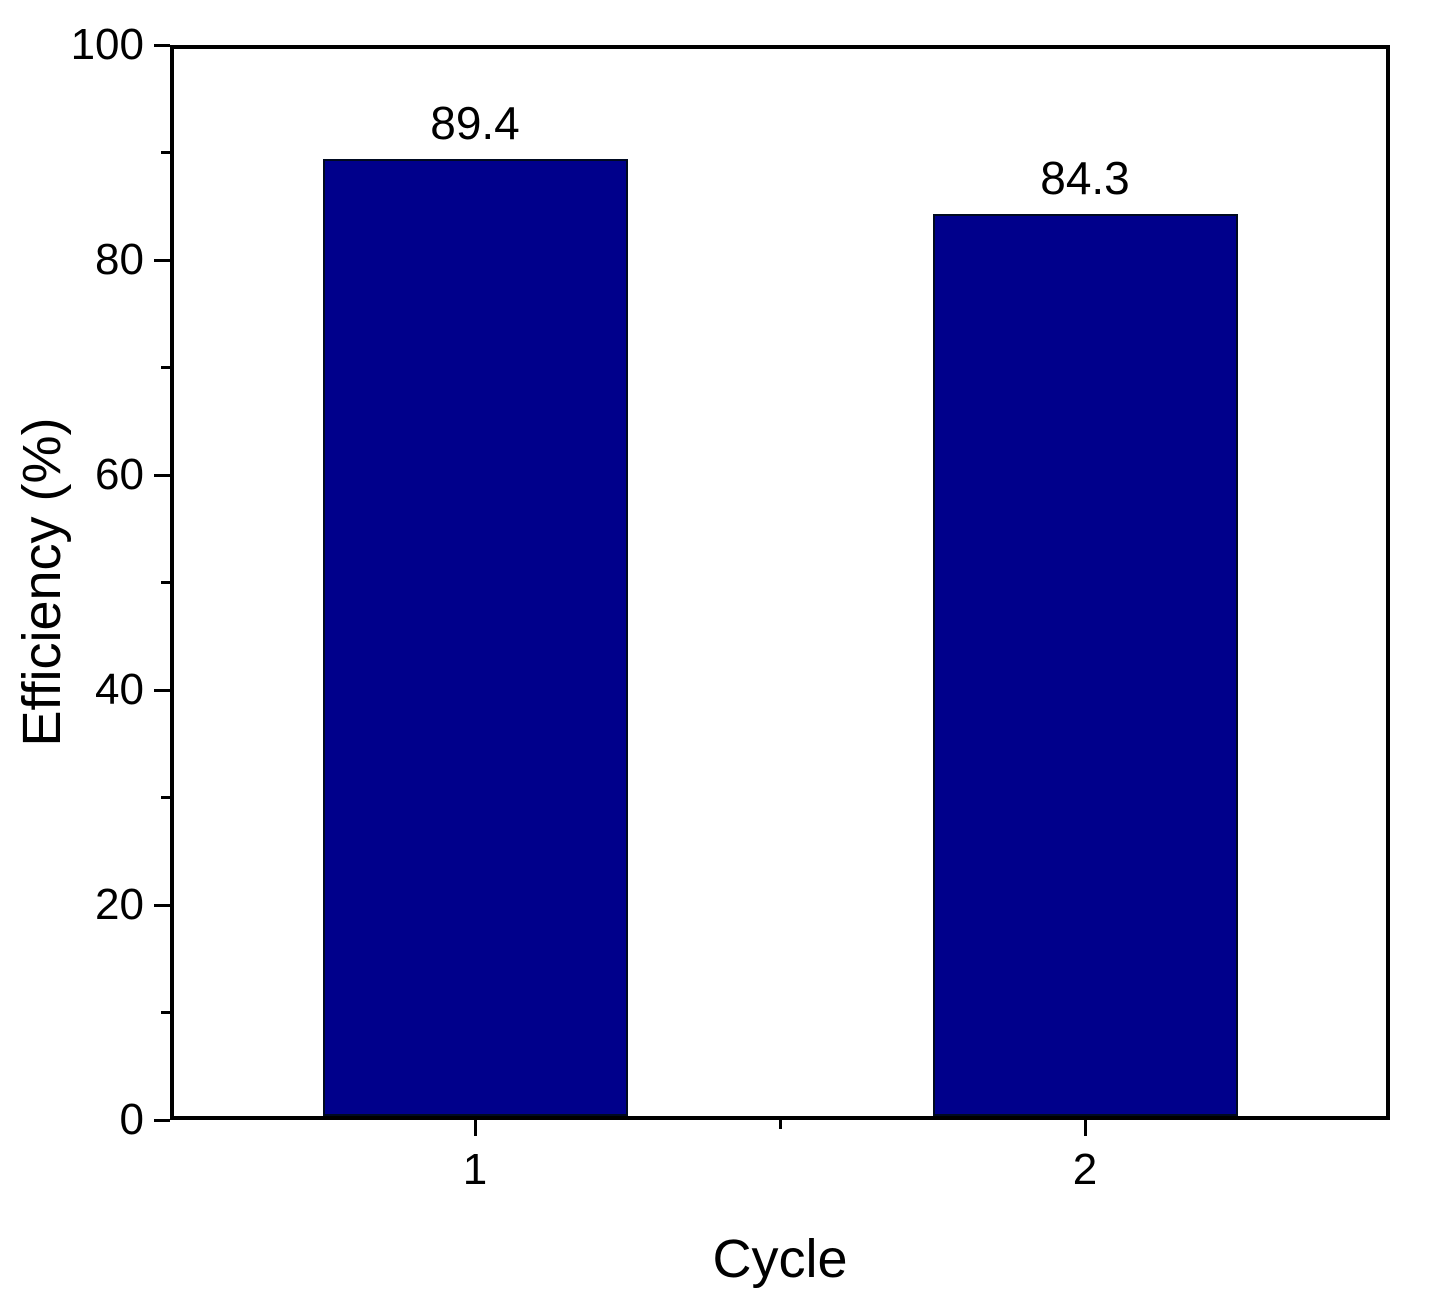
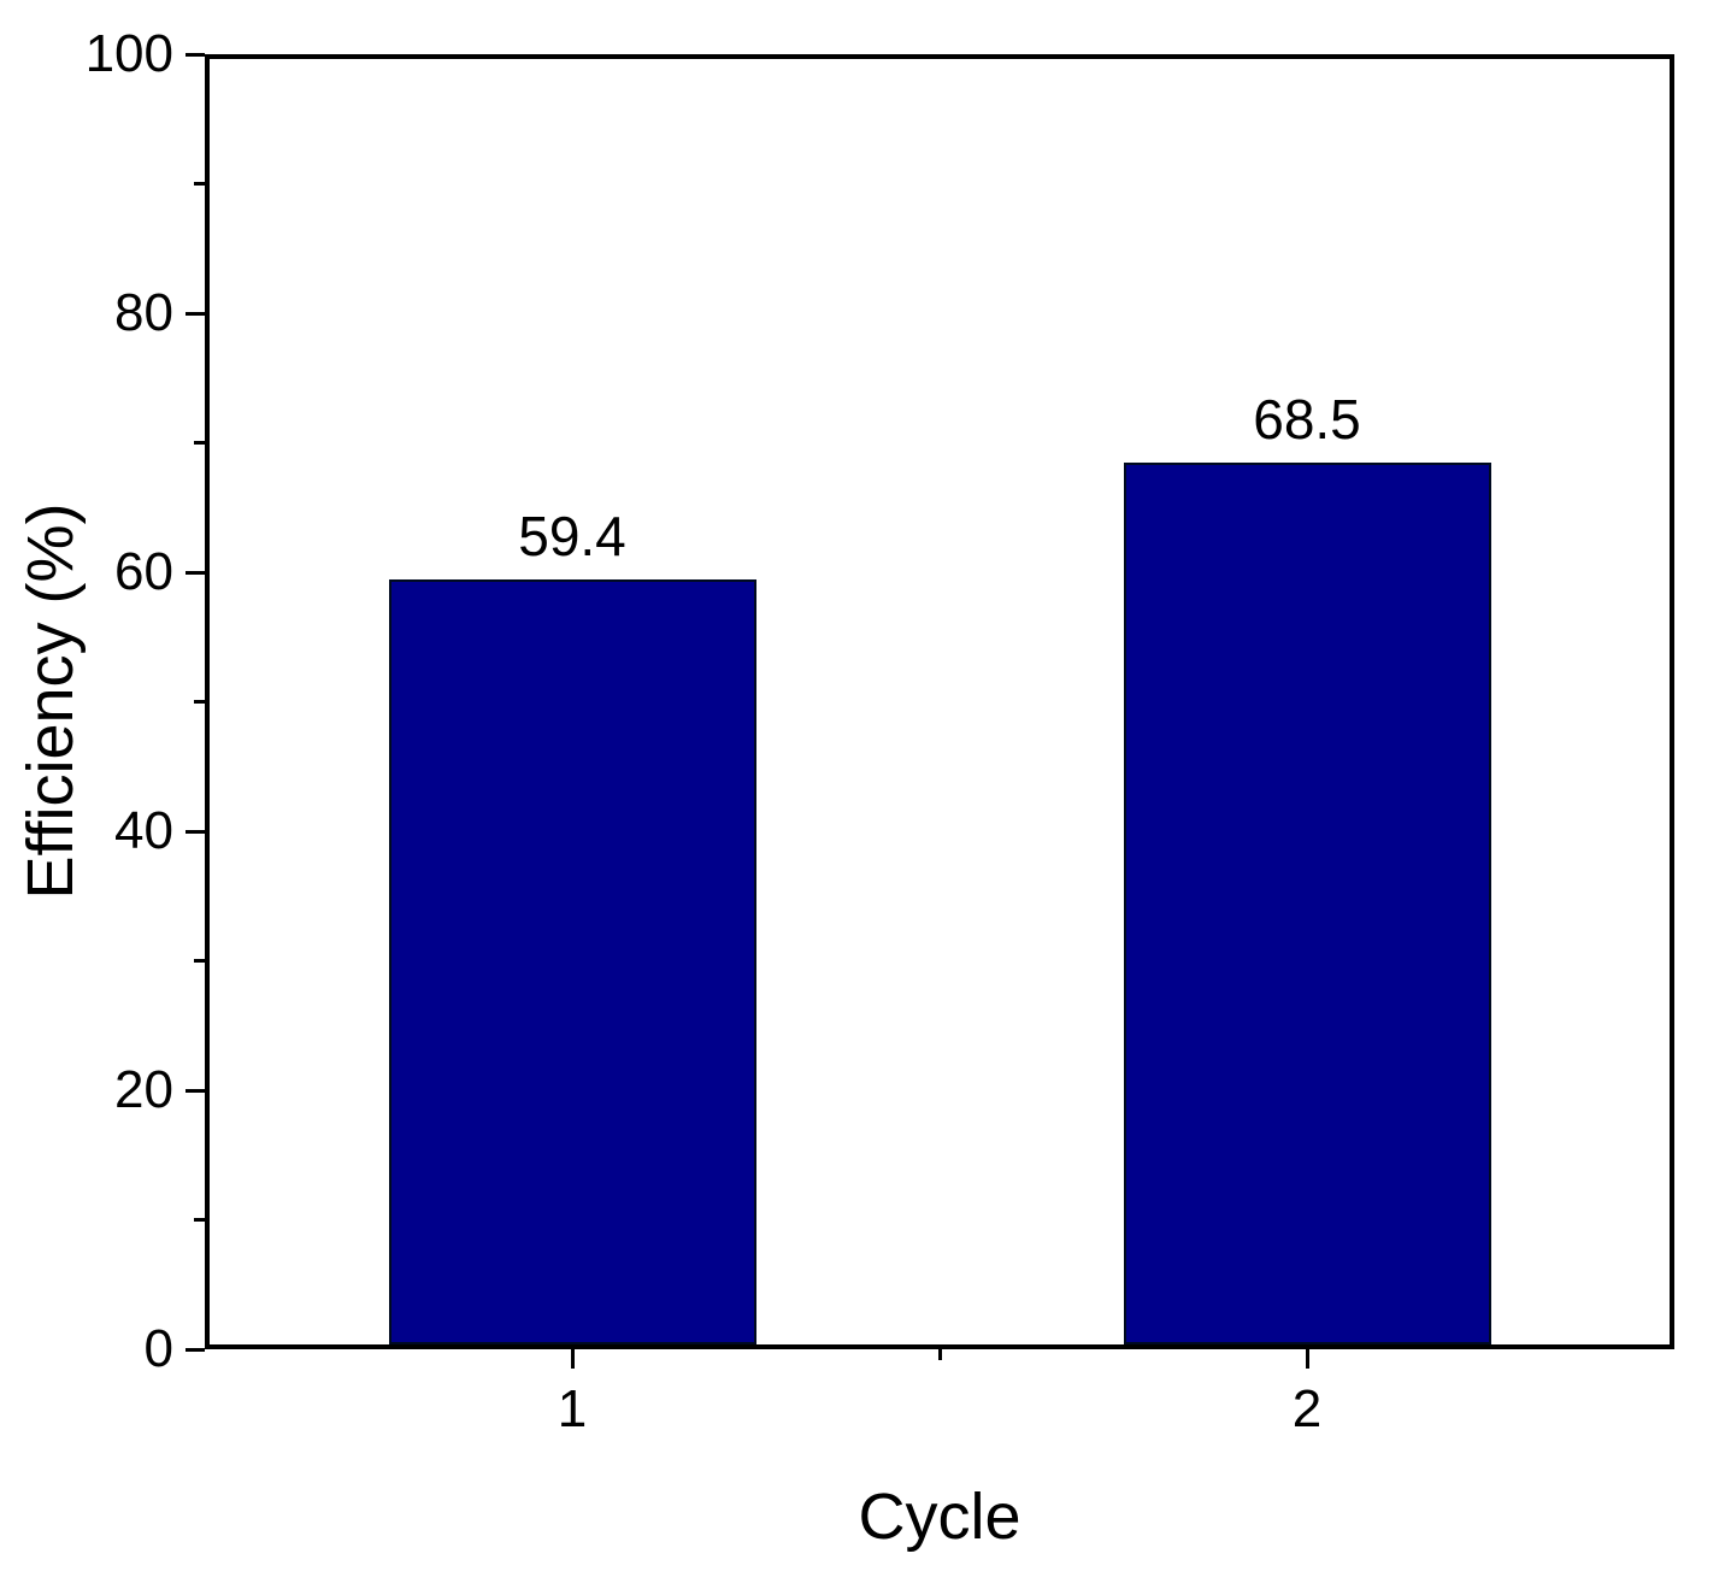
1: 89.4 -> 59.4
2: 84.3 -> 68.5
